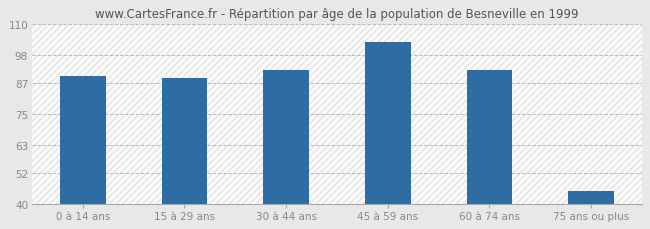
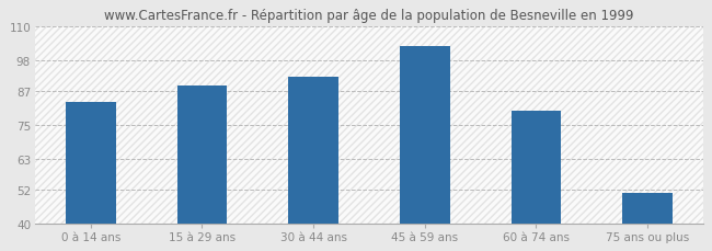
0 à 14 ans: 90 -> 83
60 à 74 ans: 92 -> 80
75 ans ou plus: 45 -> 51
